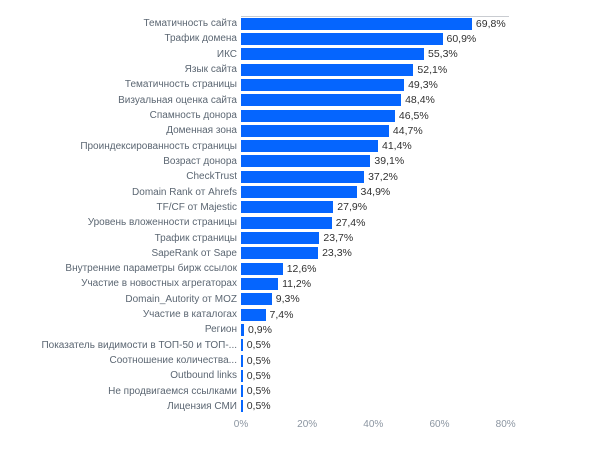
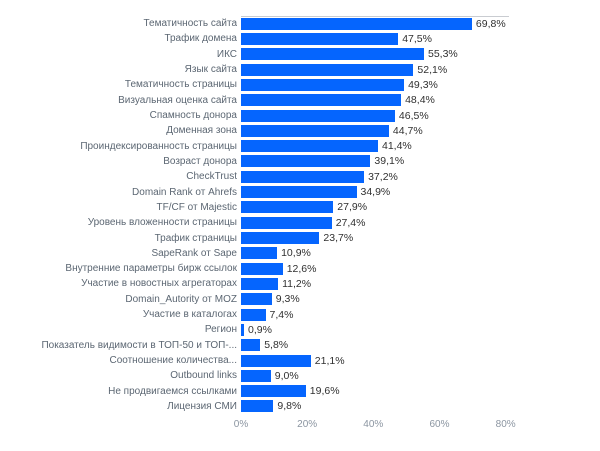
Трафик домена: 60,9% -> 47,5%
SapeRank от Sape: 23,3% -> 10,9%
Показатель видимости в ТОП-50 и ТОП-...: 0,5% -> 5,8%
Соотношение количества...: 0,5% -> 21,1%
Outbound links: 0,5% -> 9,0%
Не продвигаемся ссылками: 0,5% -> 19,6%
Лицензия СМИ: 0,5% -> 9,8%
